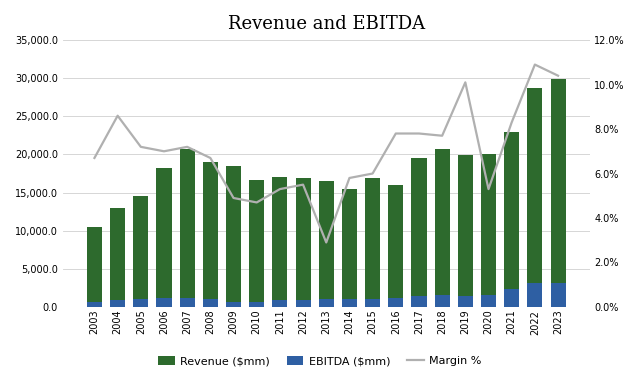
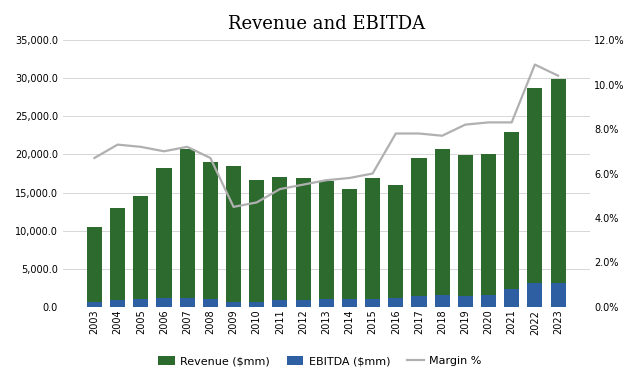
Margin %/2004: 8.6% -> 7.3%
Margin %/2009: 4.9% -> 4.5%
Margin %/2013: 2.9% -> 5.7%
Margin %/2019: 10.1% -> 8.2%
Margin %/2020: 5.3% -> 8.3%
